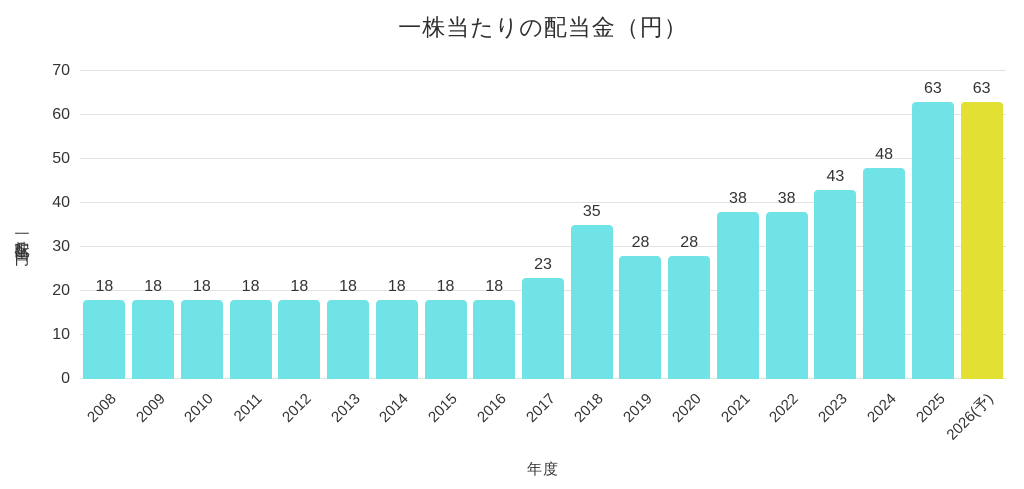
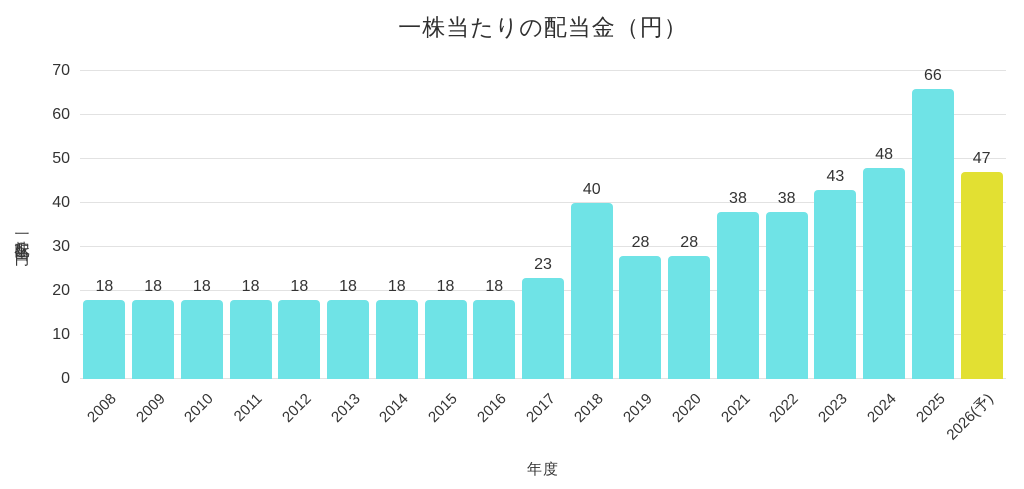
2018: 35 -> 40
2025: 63 -> 66
2026(予): 63 -> 47
